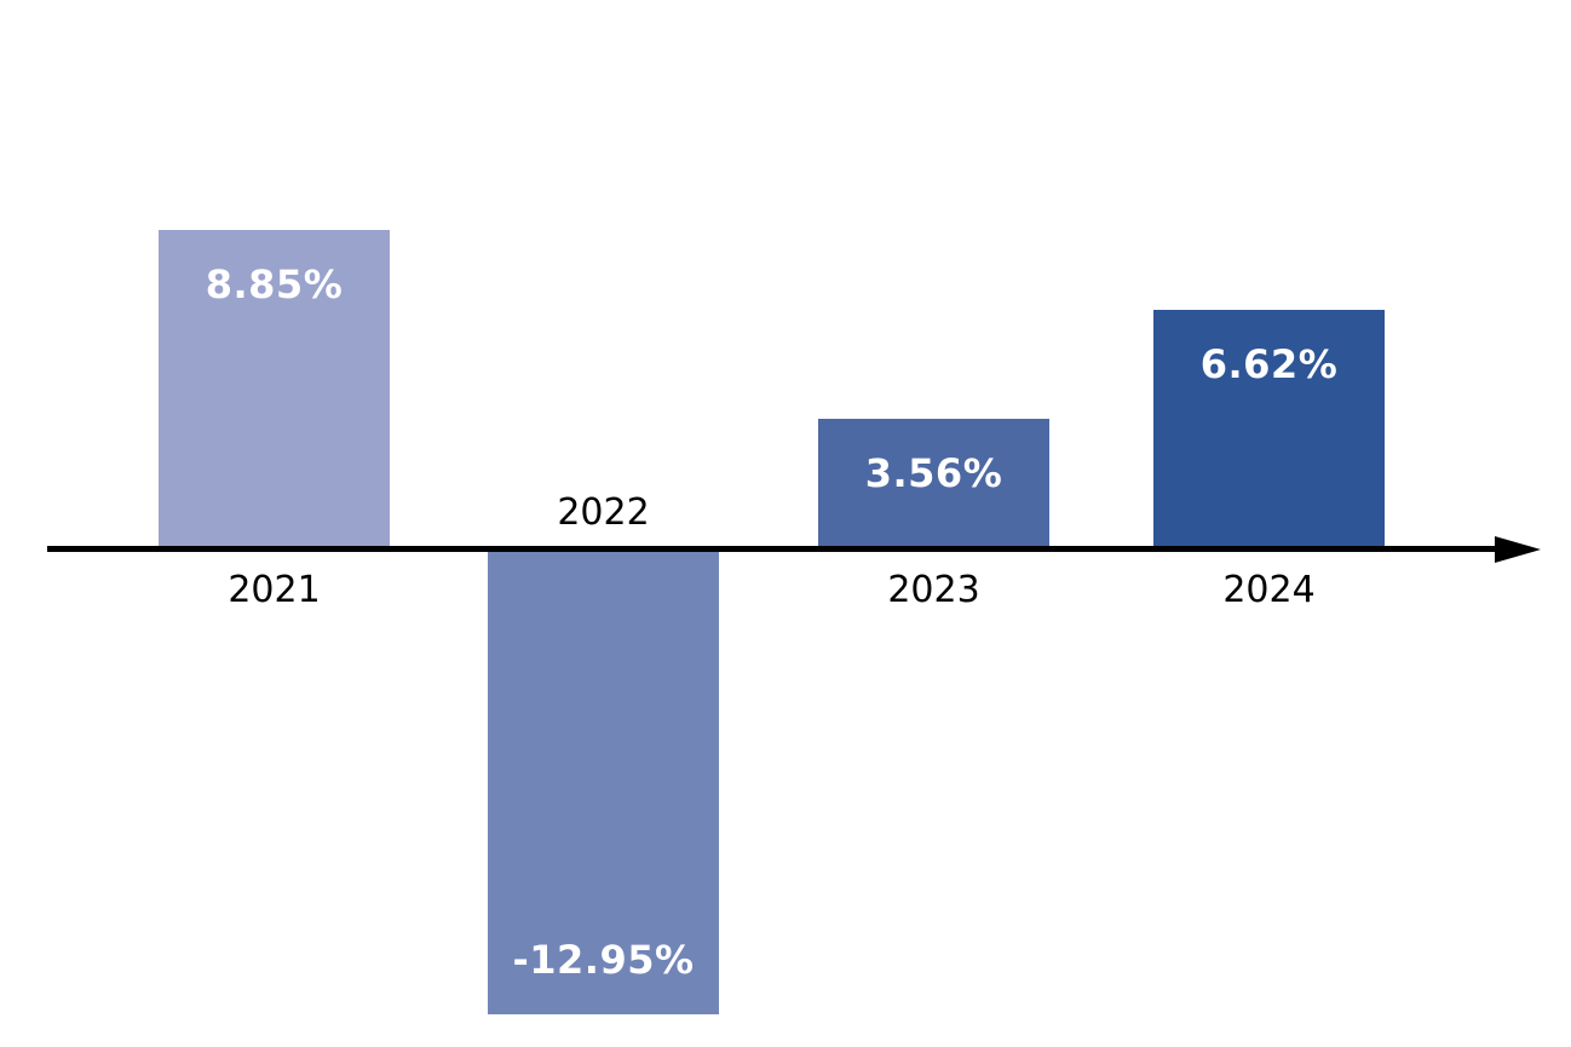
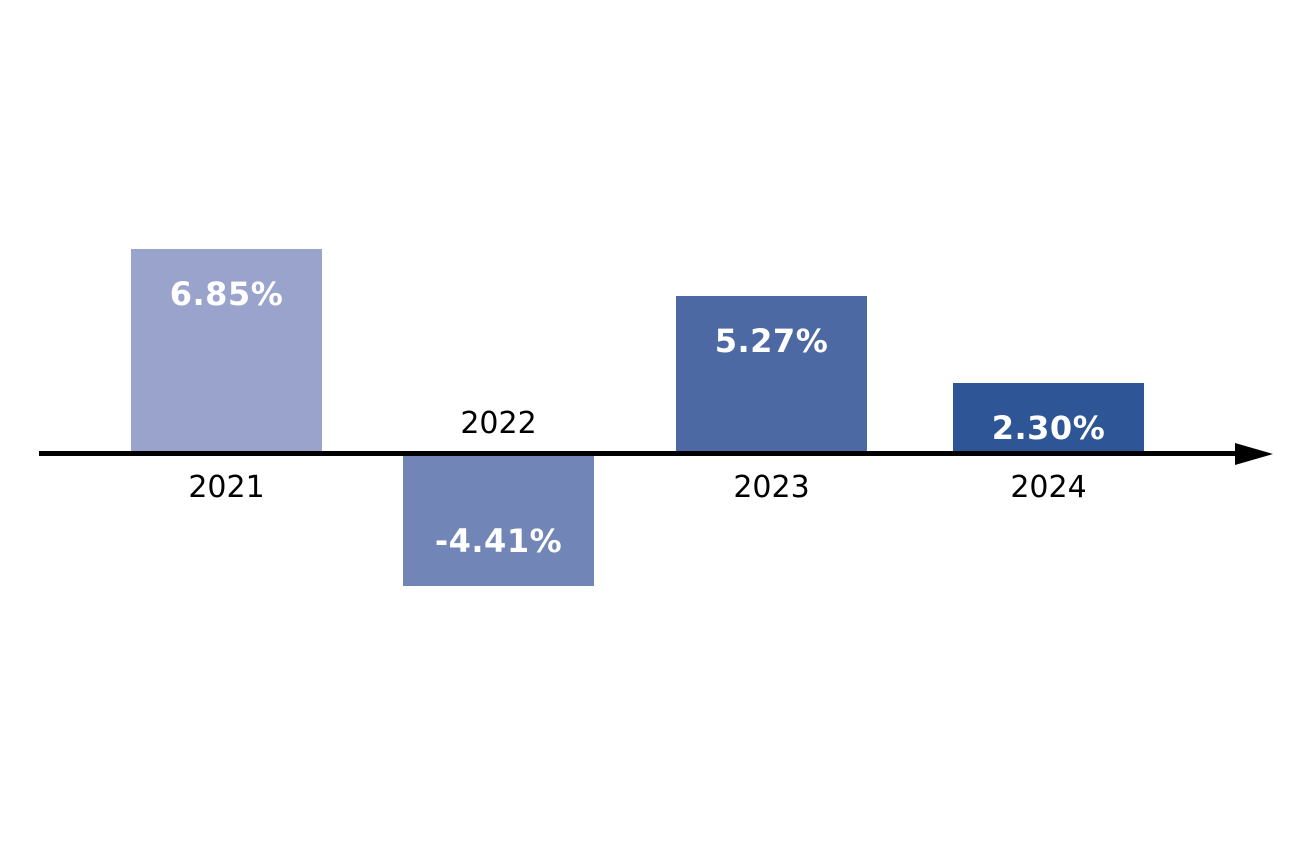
2021: 8.85% -> 6.85%
2022: -12.95% -> -4.41%
2023: 3.56% -> 5.27%
2024: 6.62% -> 2.30%
